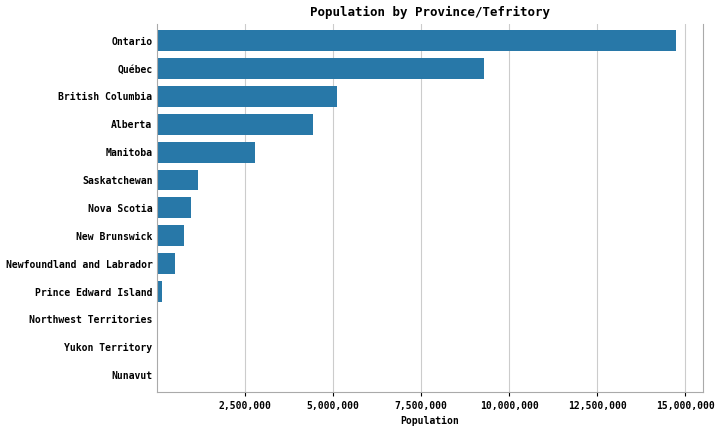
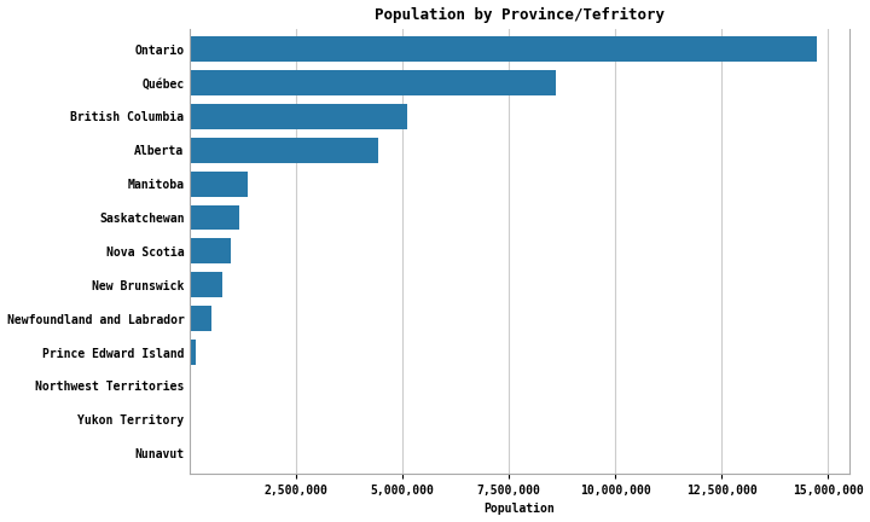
Québec: 9,300,000 -> 8,600,000
Manitoba: 2,800,000 -> 1,360,000
